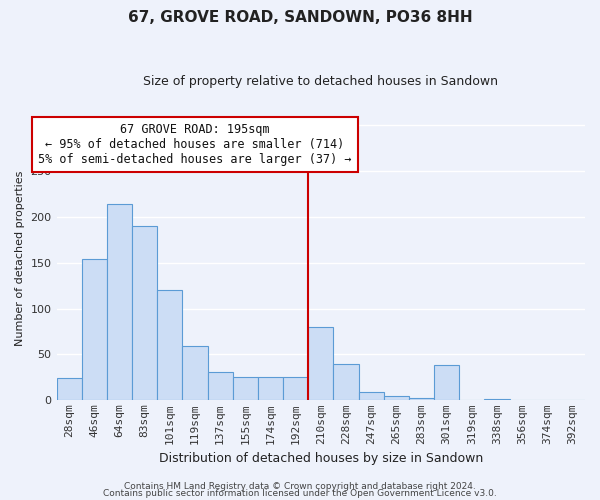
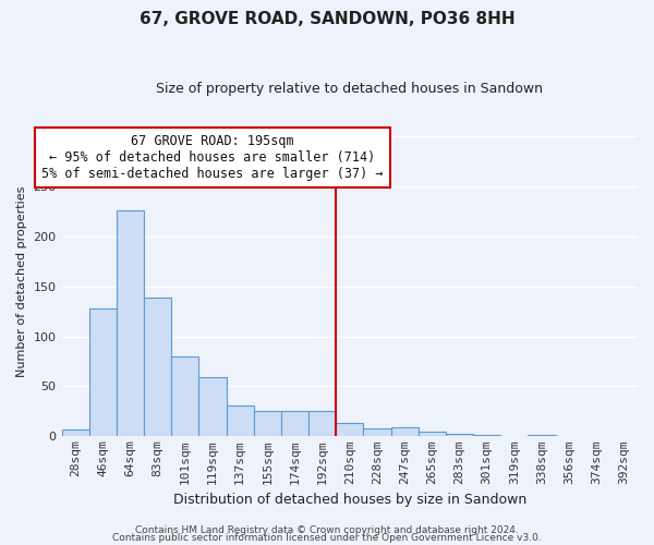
28sqm: 24 -> 7
46sqm: 154 -> 128
64sqm: 214 -> 226
83sqm: 190 -> 139
101sqm: 120 -> 80
210sqm: 80 -> 14
228sqm: 40 -> 8
301sqm: 38 -> 2
